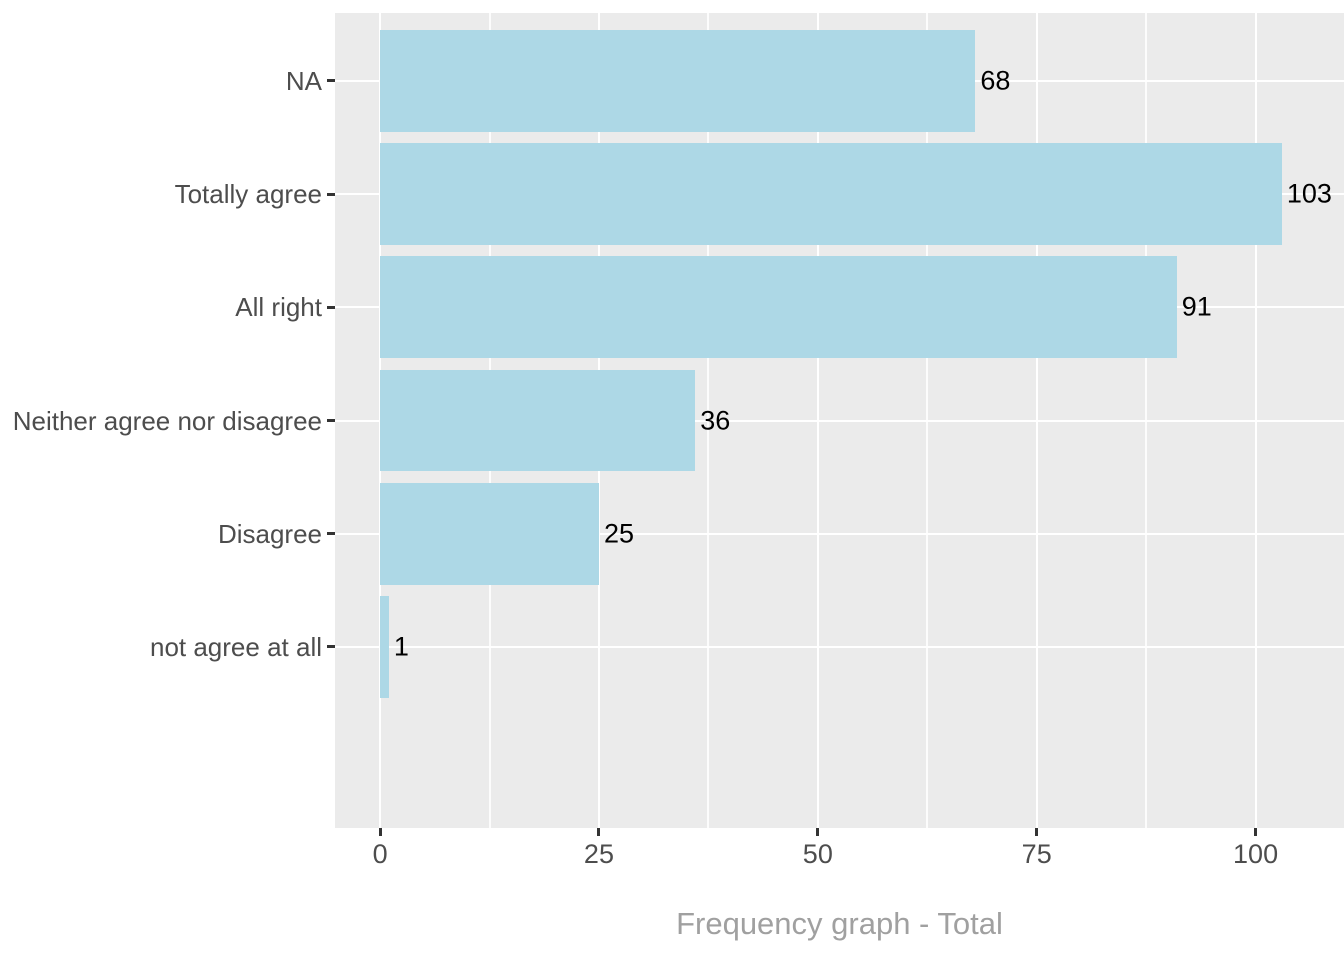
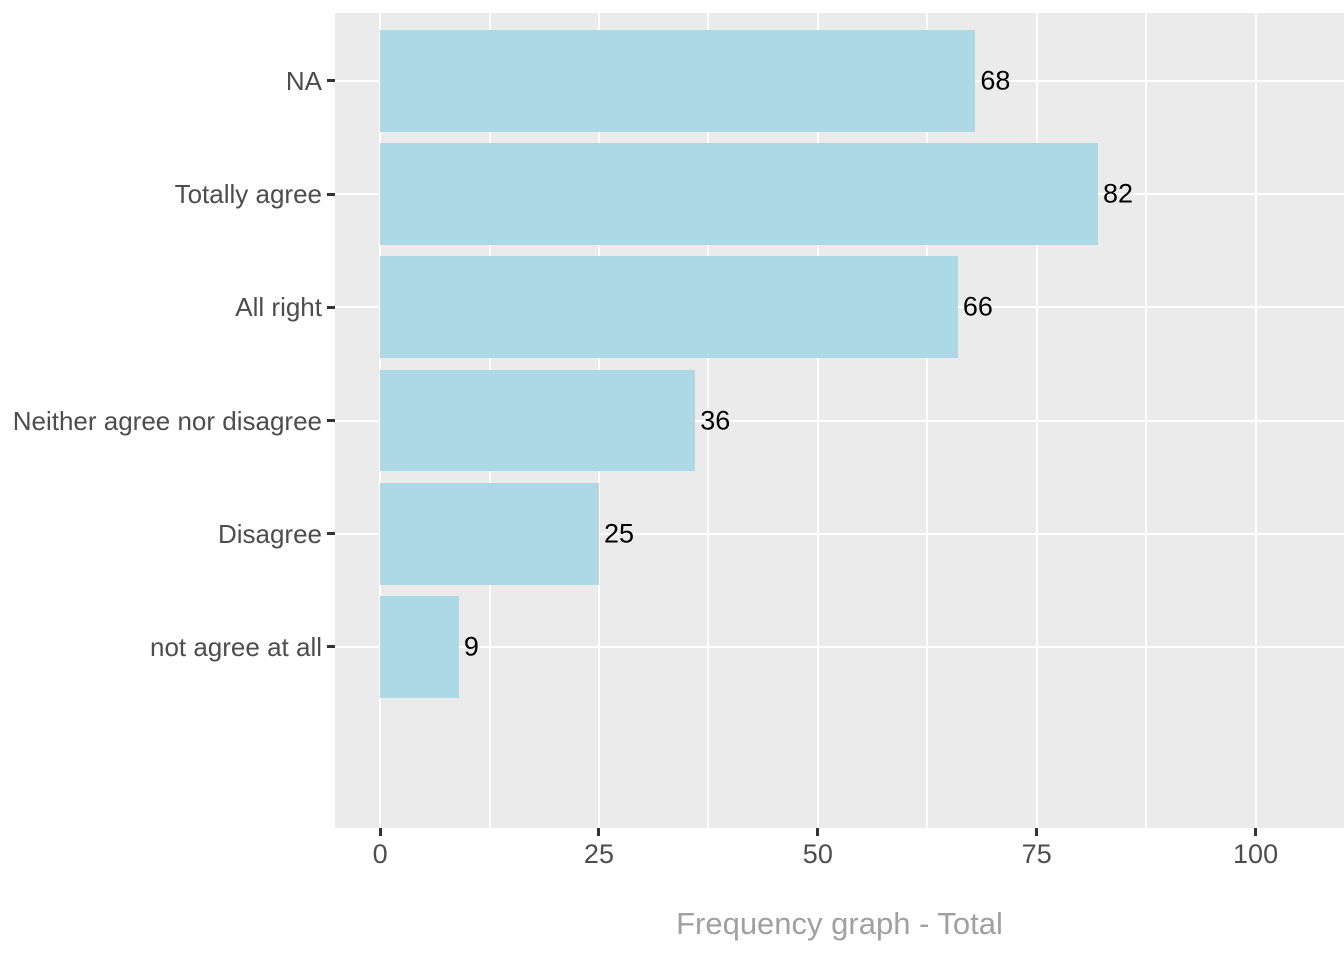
Totally agree: 103 -> 82
All right: 91 -> 66
not agree at all: 1 -> 9
